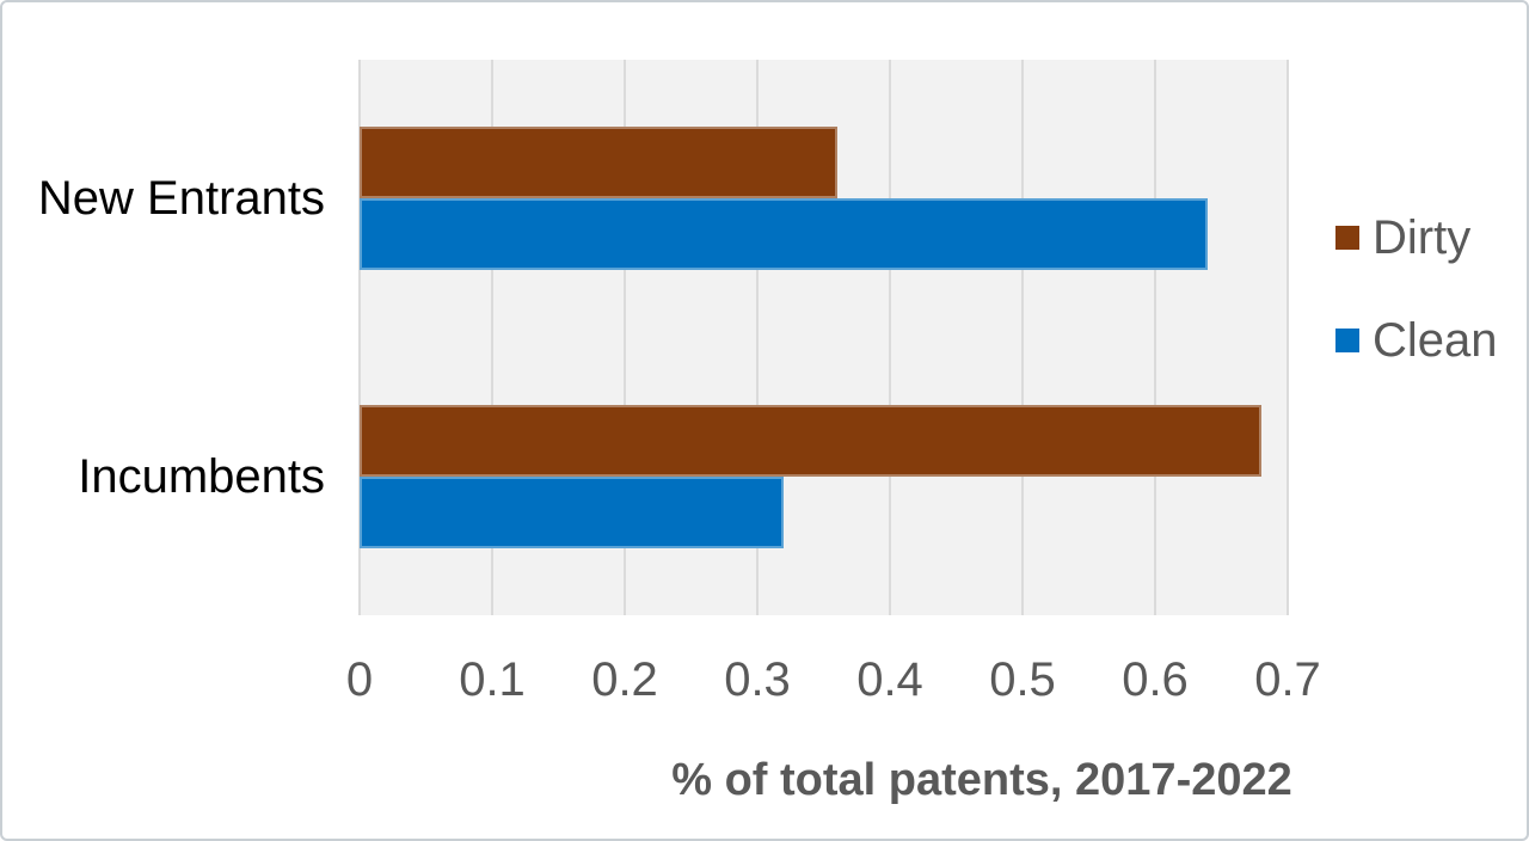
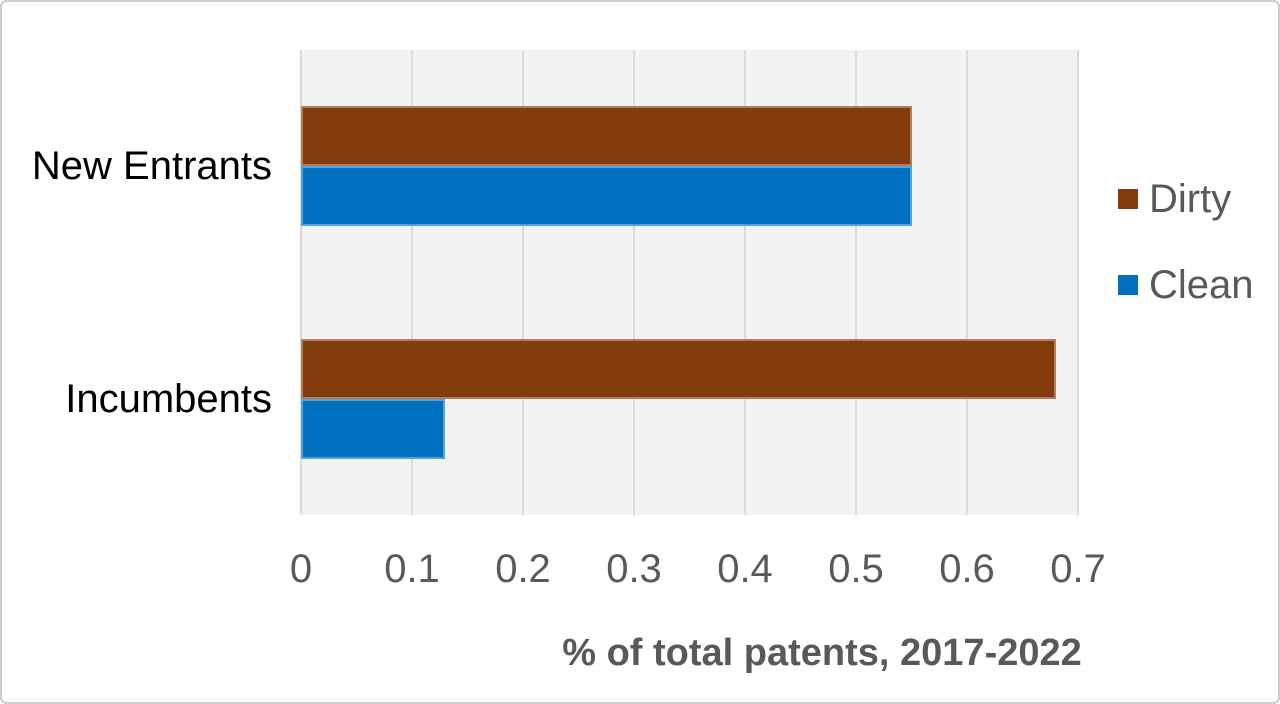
Dirty/New Entrants: 0.36 -> 0.55
Clean/New Entrants: 0.64 -> 0.55
Clean/Incumbents: 0.32 -> 0.13
